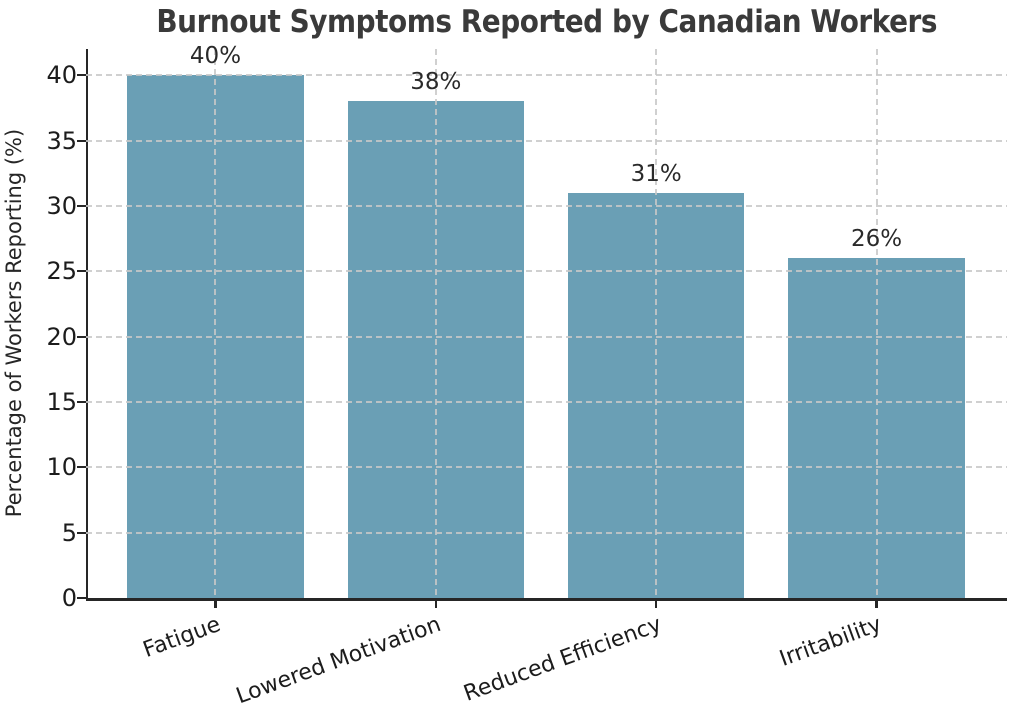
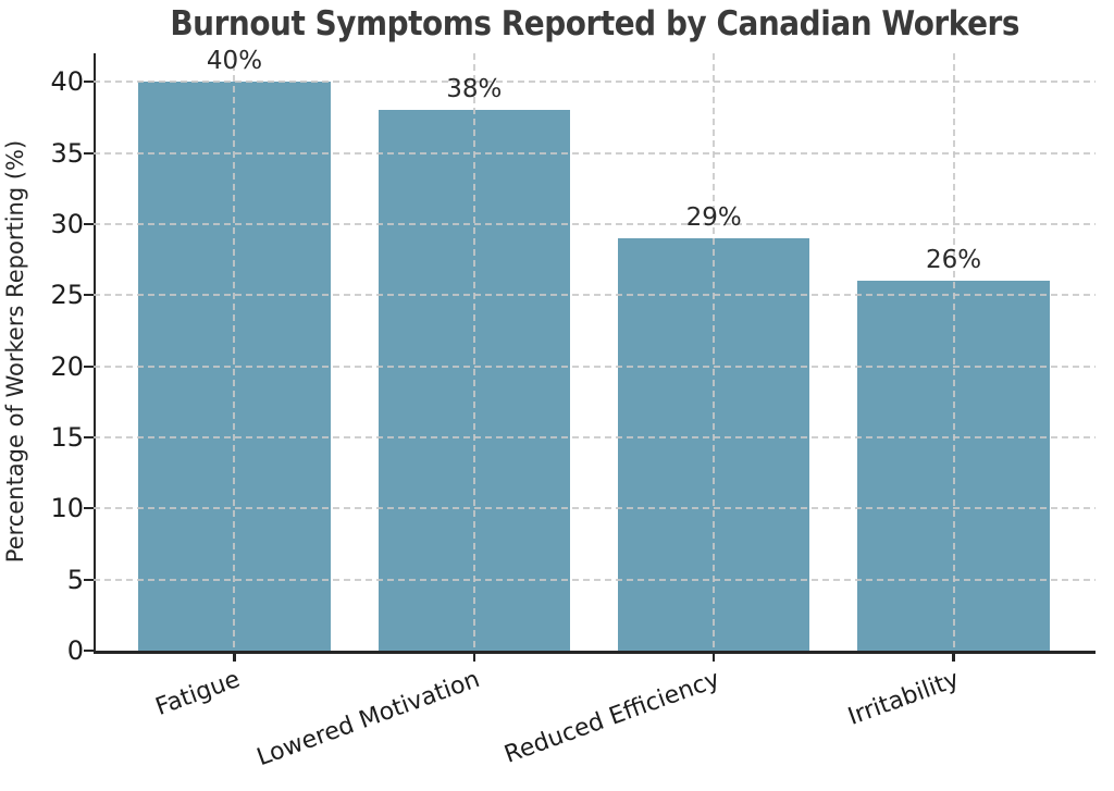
Reduced Efficiency: 31% -> 29%
